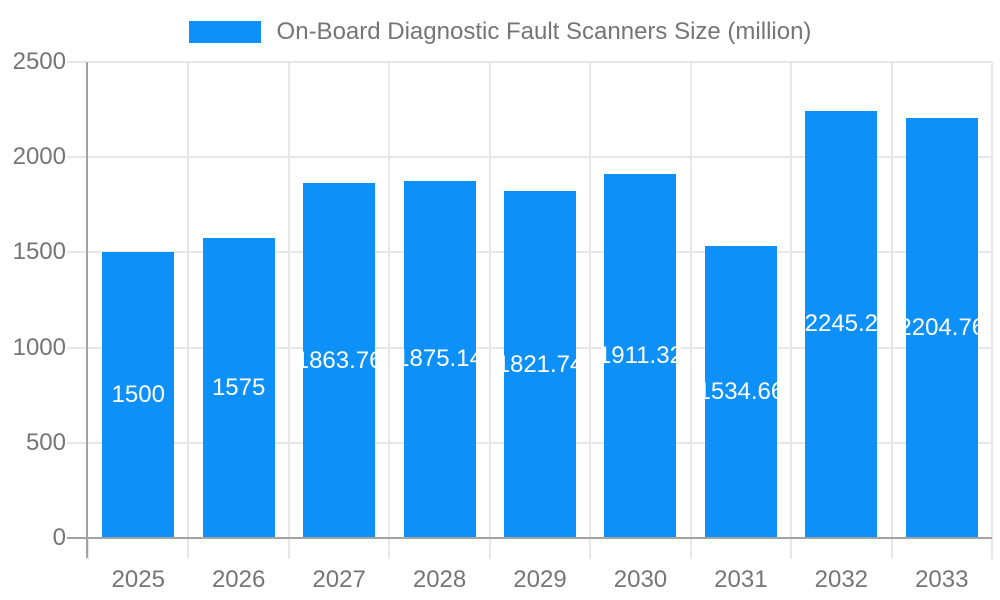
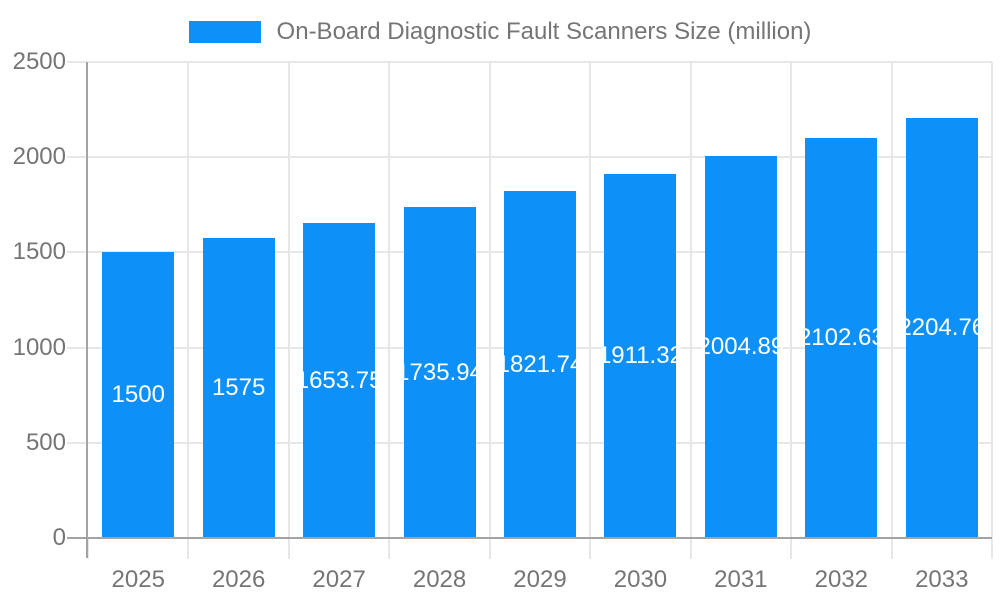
2027: 1863.76 -> 1653.75
2028: 1875.14 -> 1735.94
2031: 1534.66 -> 2004.89
2032: 2245.2 -> 2102.63
